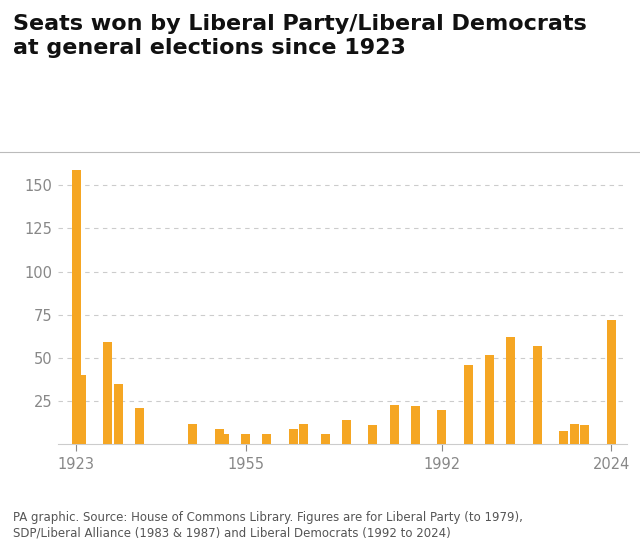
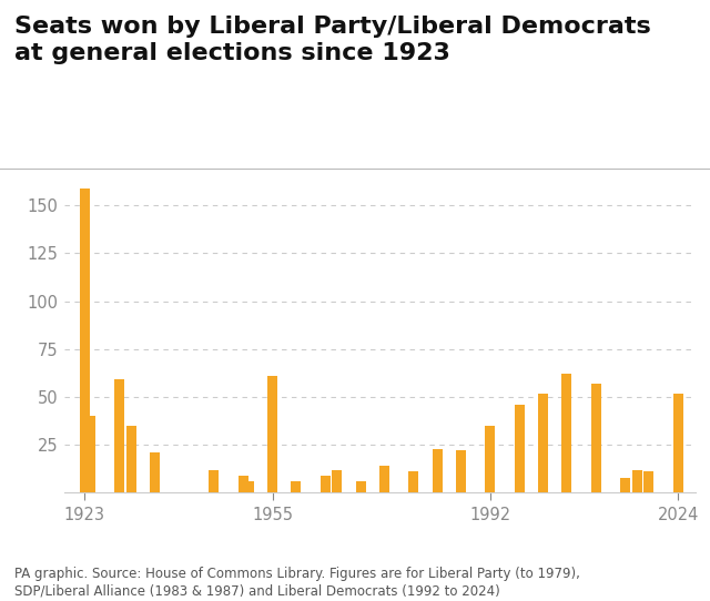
1955: 6 -> 61
1992: 20 -> 35
2024: 72 -> 52
